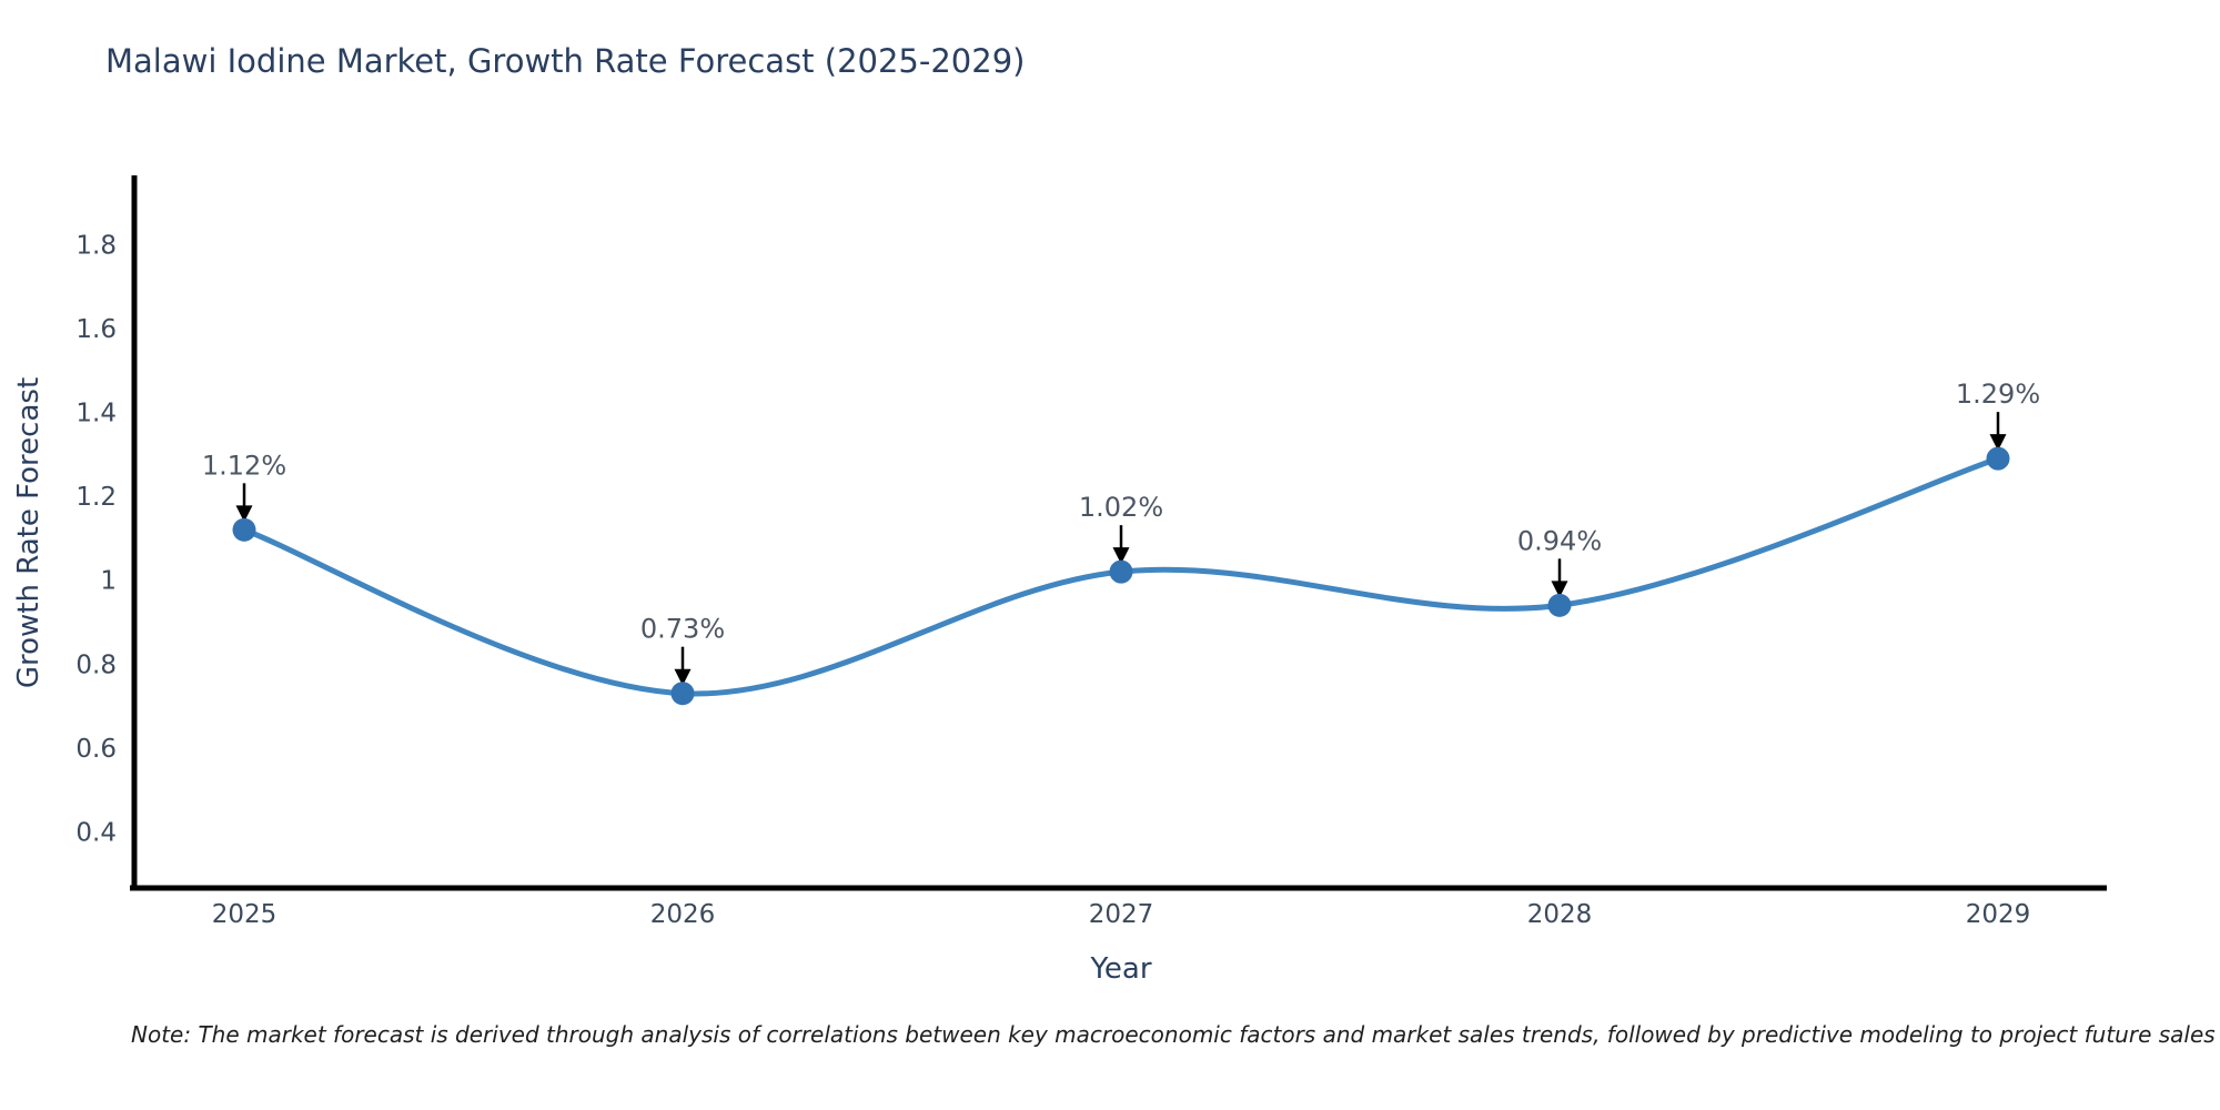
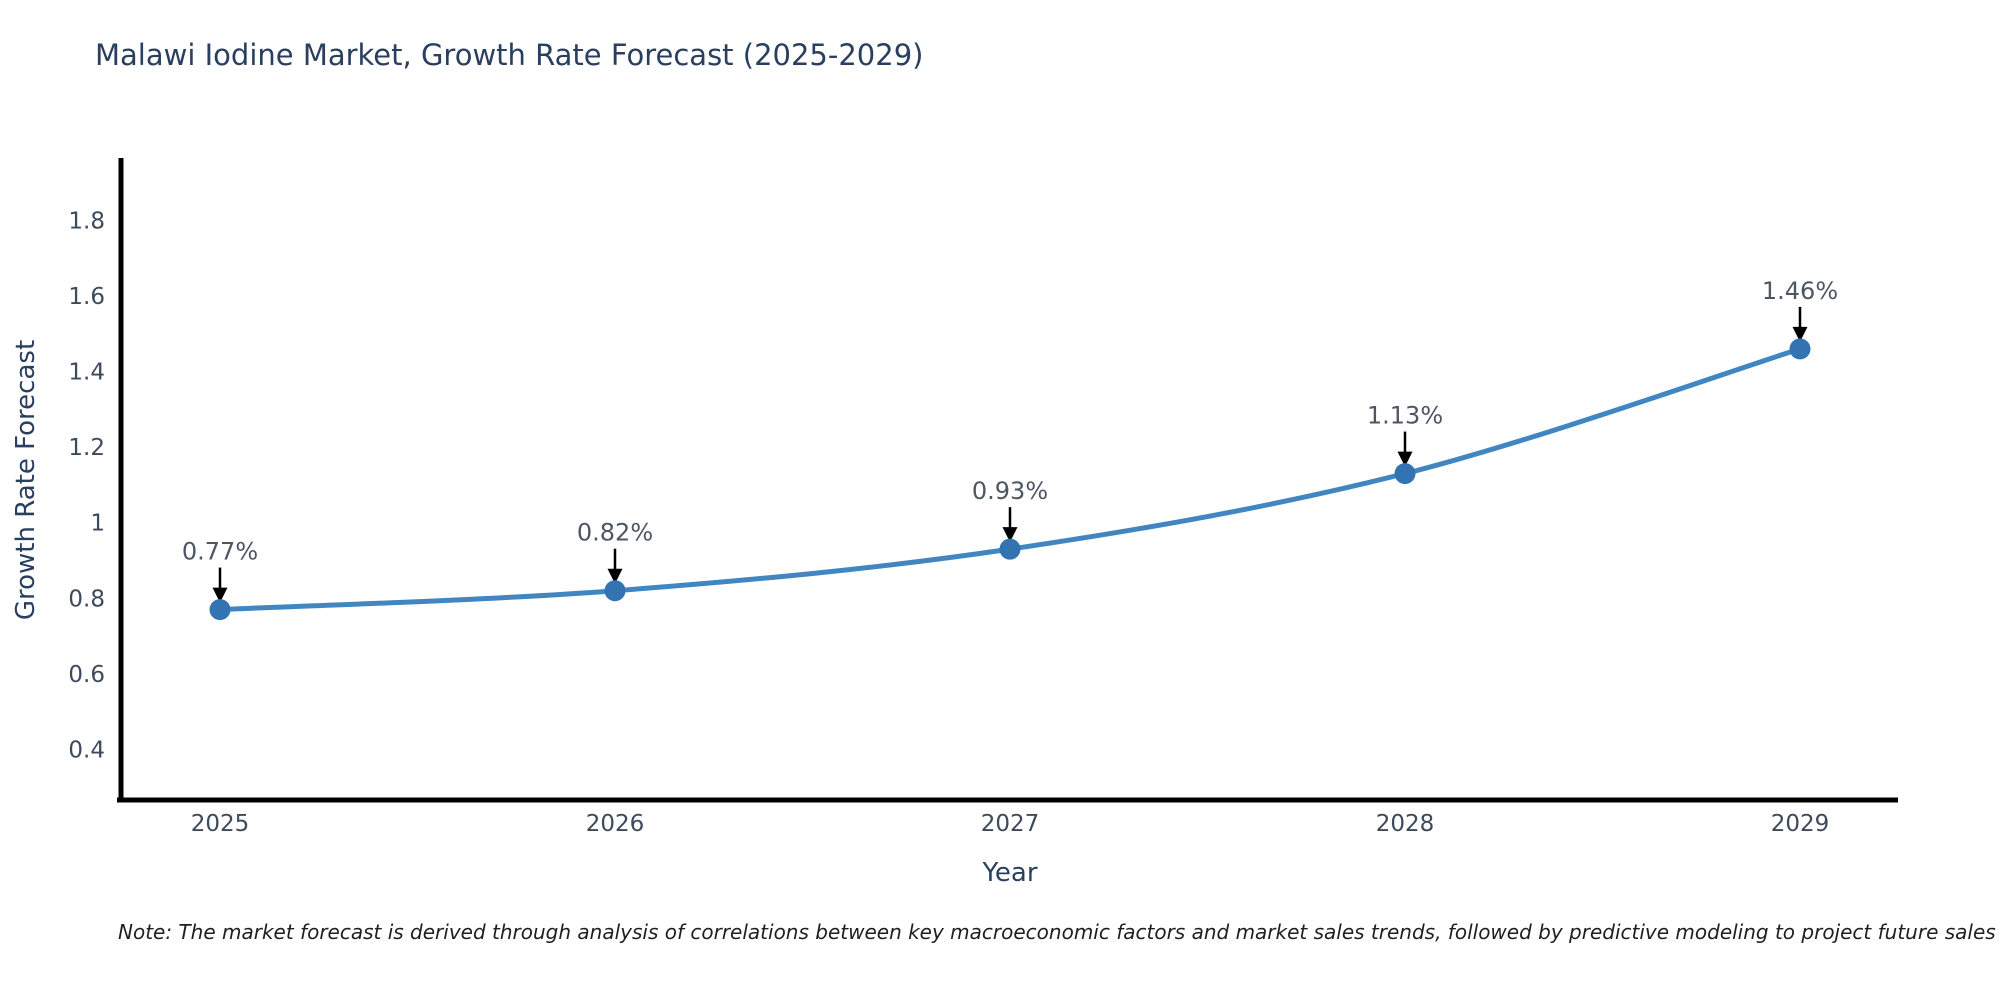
2025: 1.12% -> 0.77%
2026: 0.73% -> 0.82%
2027: 1.02% -> 0.93%
2028: 0.94% -> 1.13%
2029: 1.29% -> 1.46%
